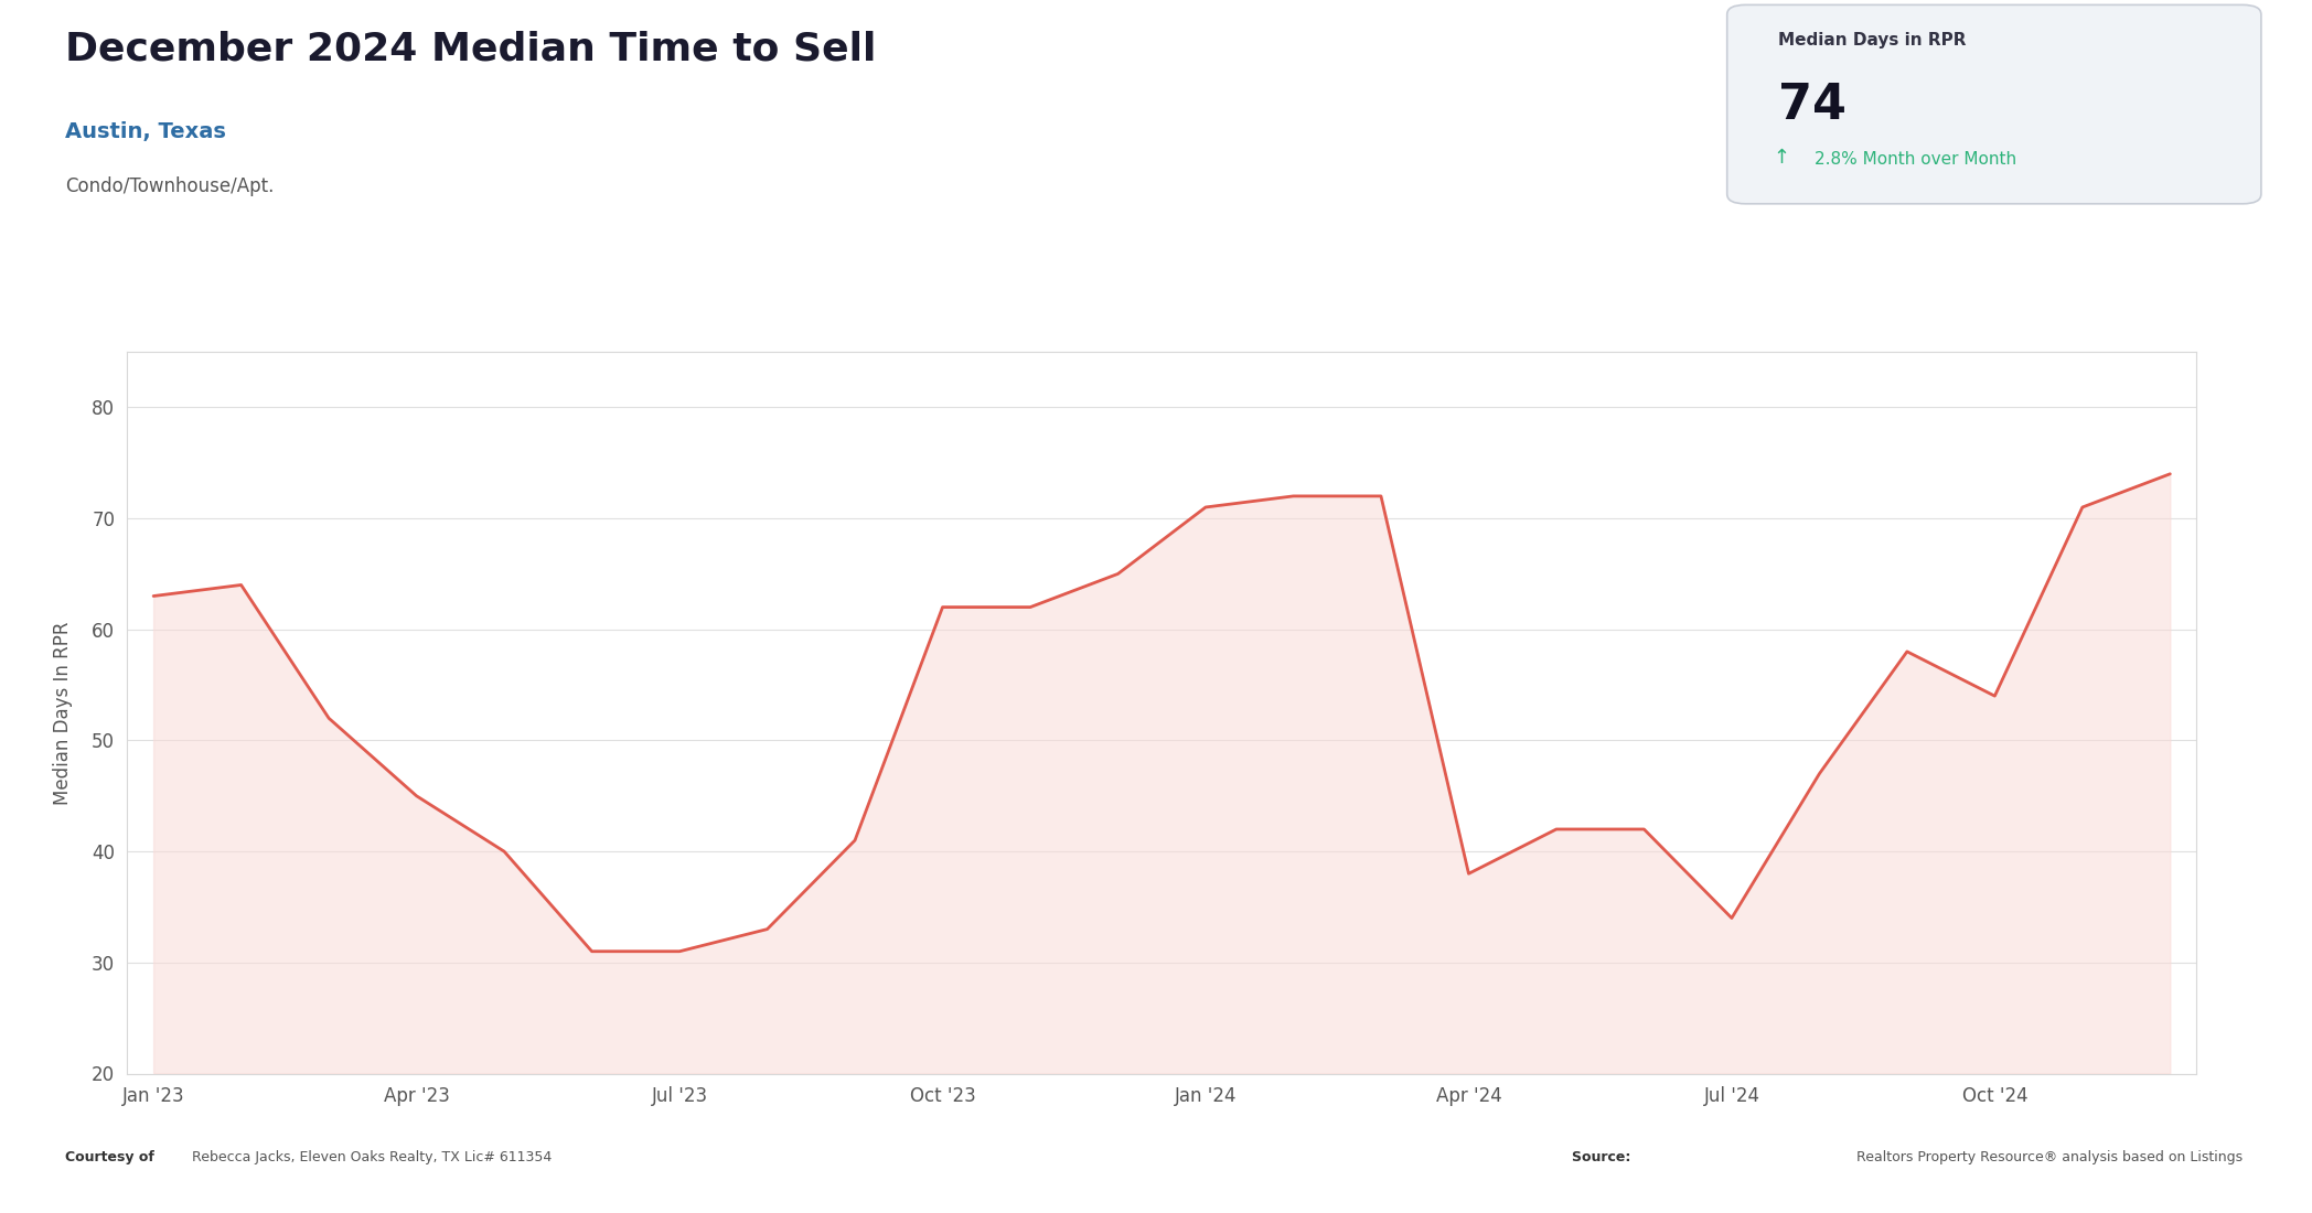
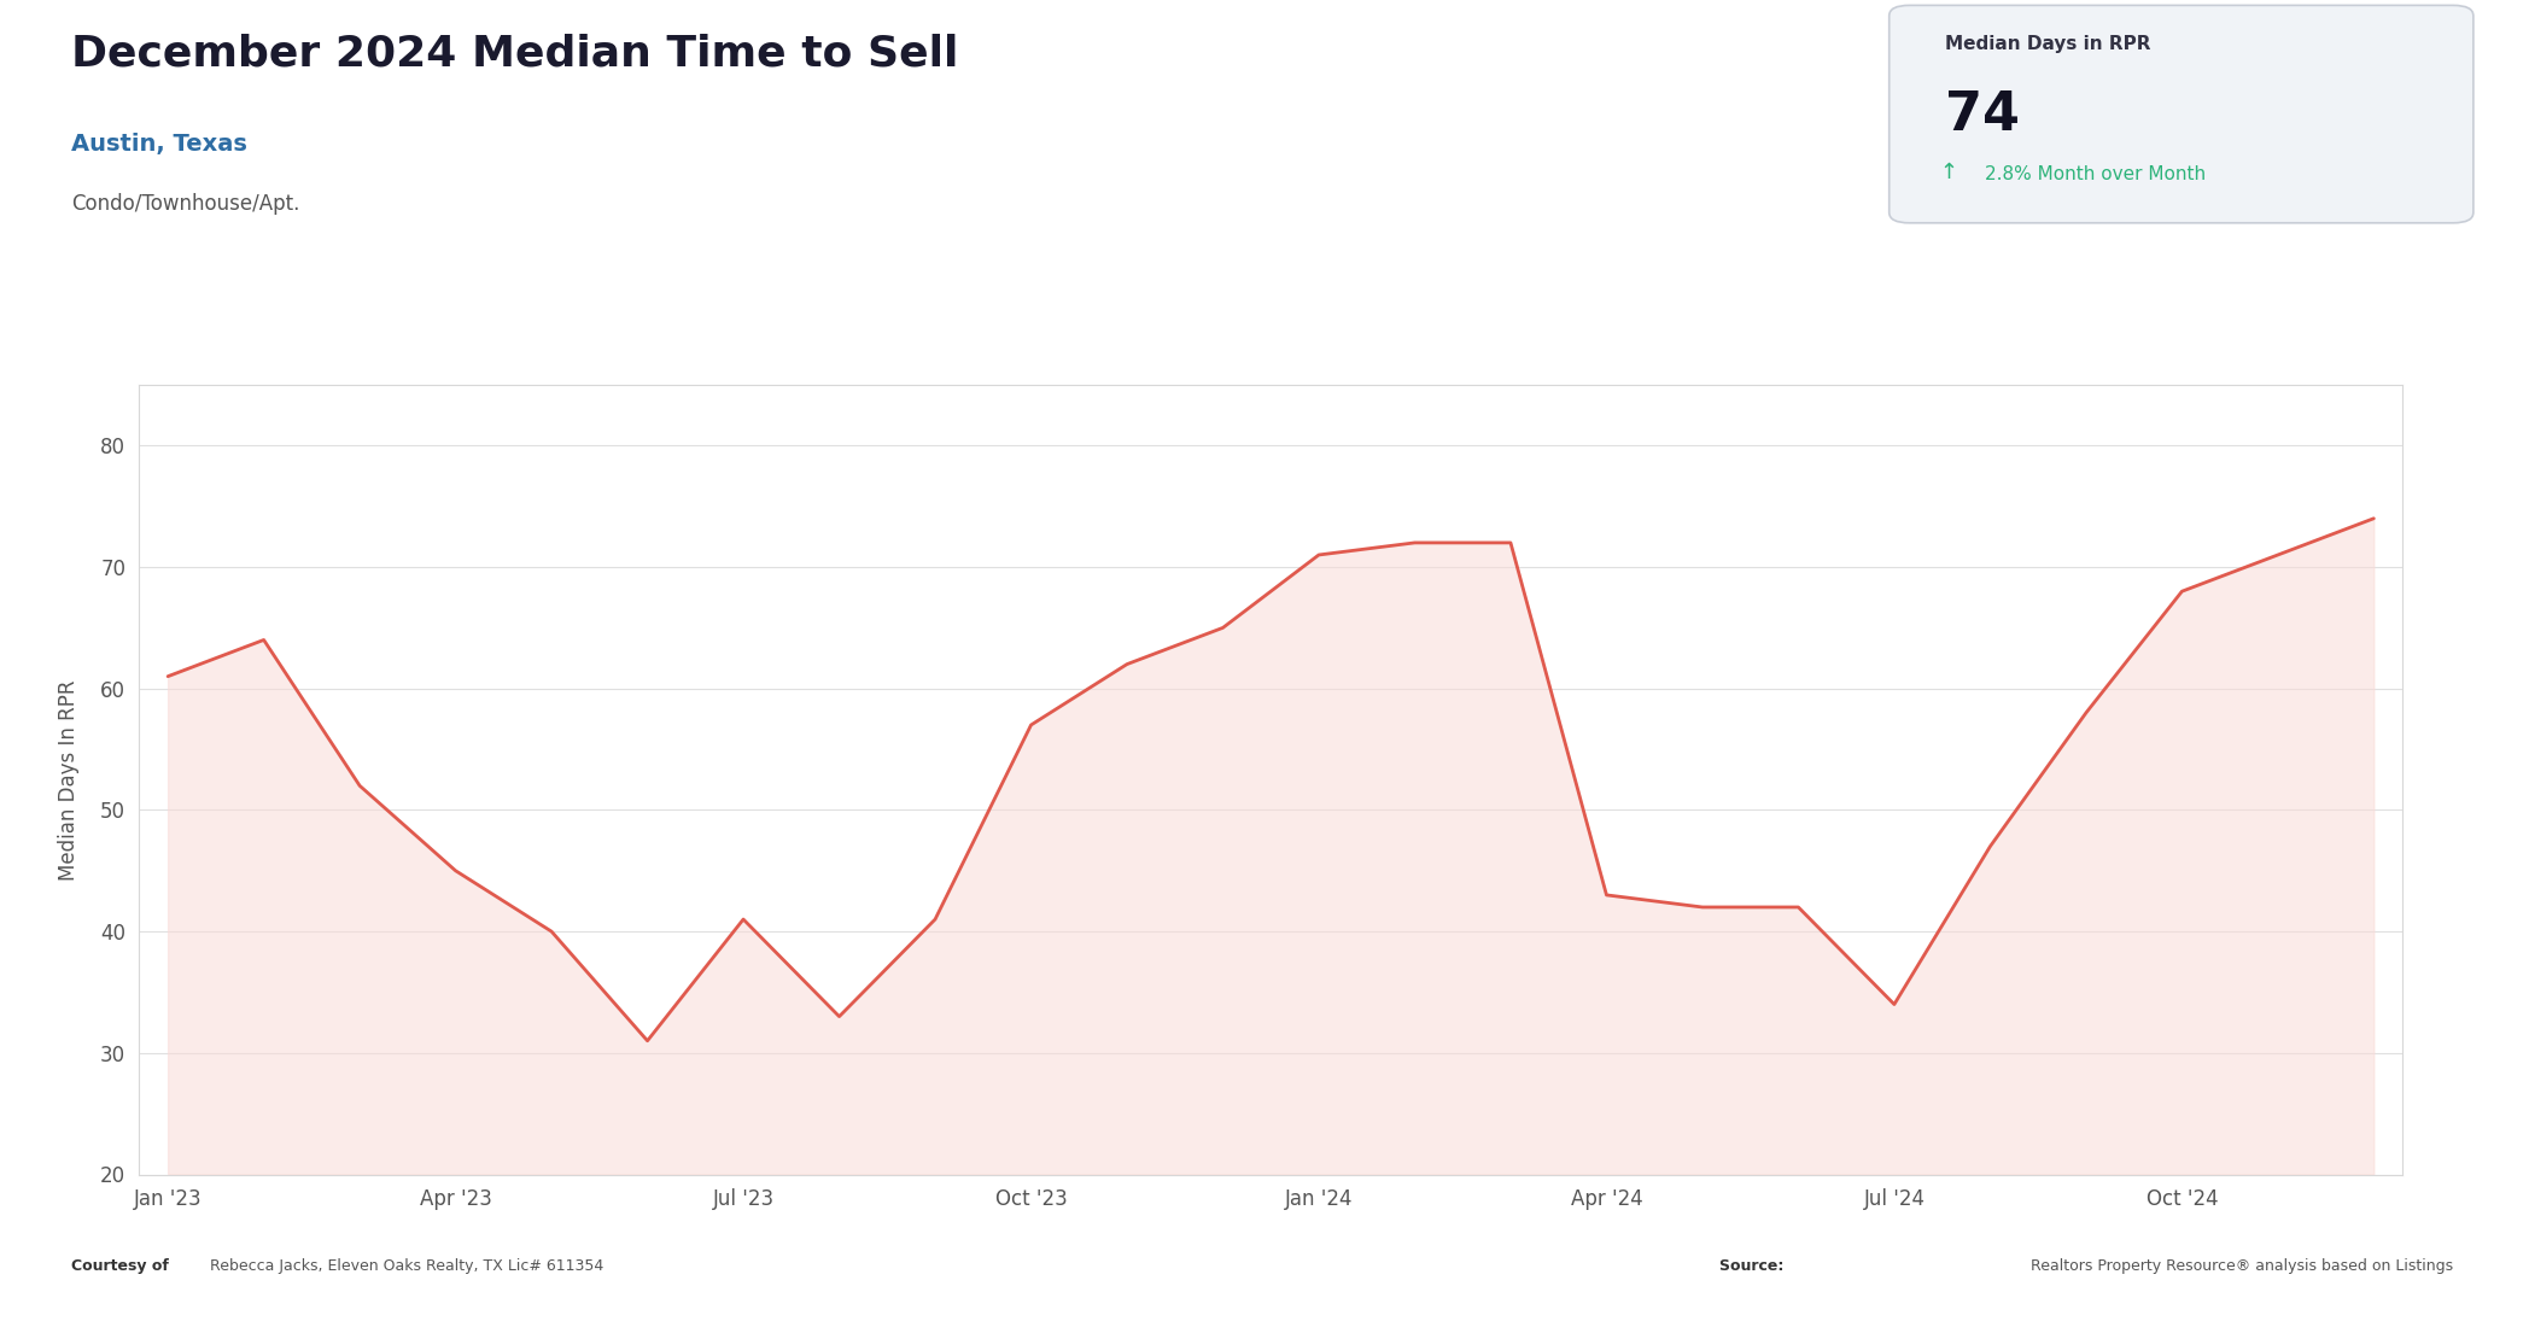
Jan '23: 63 -> 61
Jul '23: 31 -> 41
Oct '23: 62 -> 57
Apr '24: 38 -> 43
Oct '24: 54 -> 68
